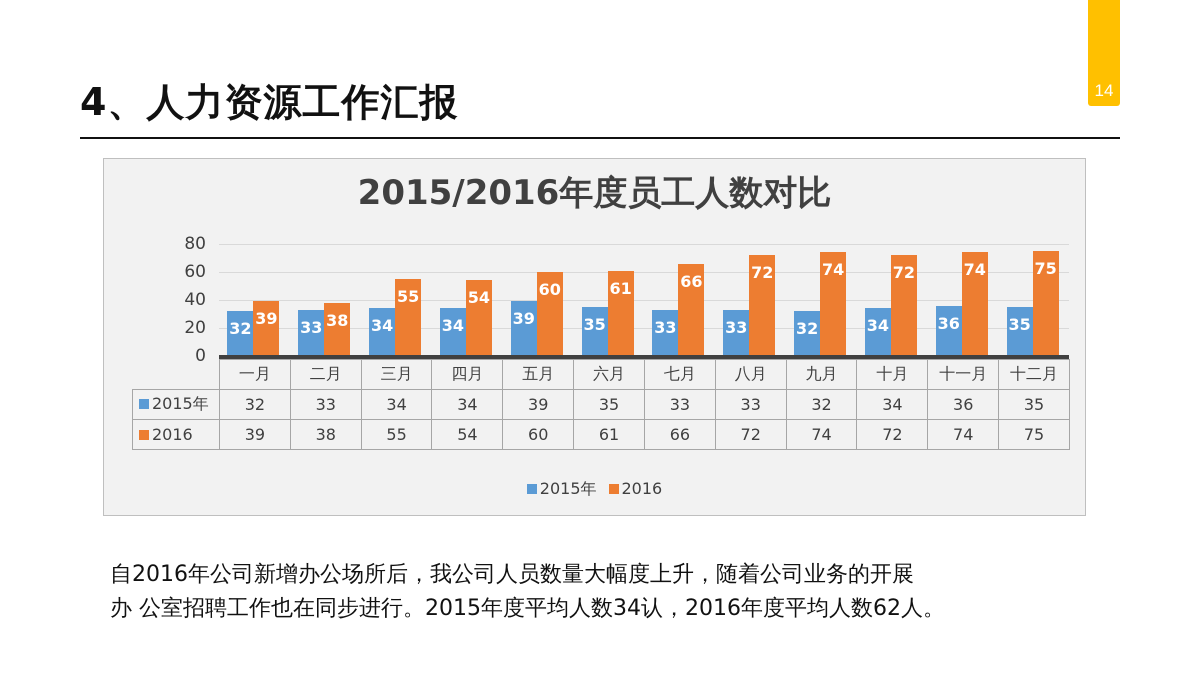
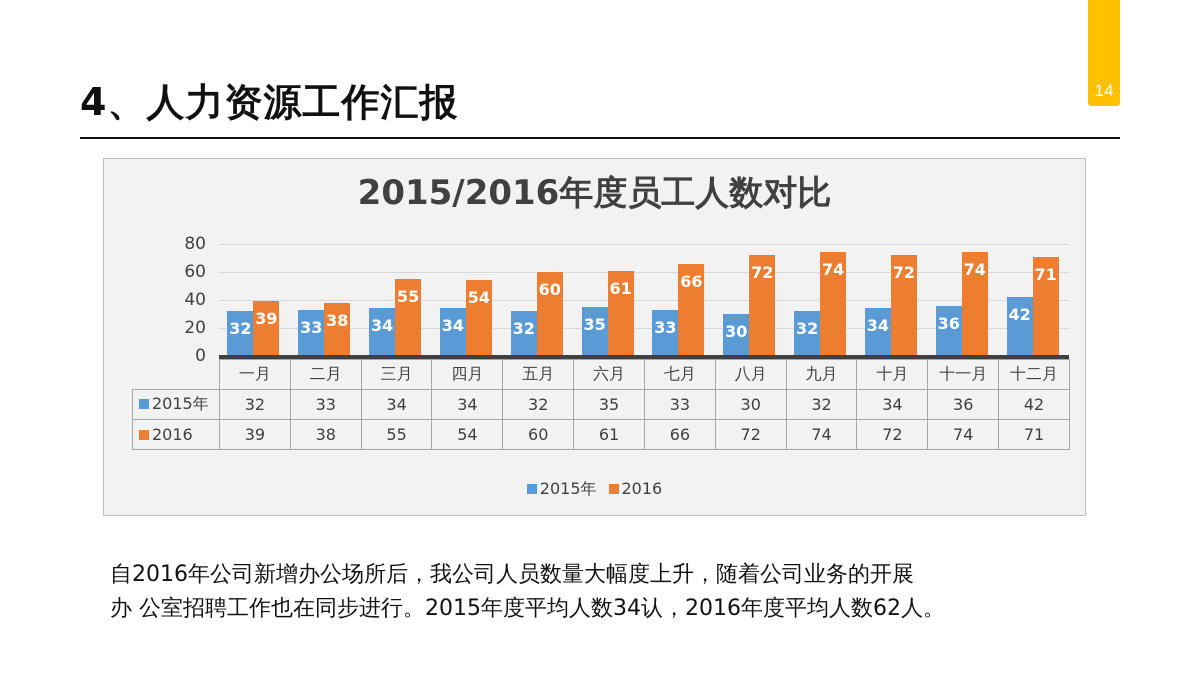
2015年/五月: 39 -> 32
2015年/八月: 33 -> 30
2015年/十二月: 35 -> 42
2016/十二月: 75 -> 71
